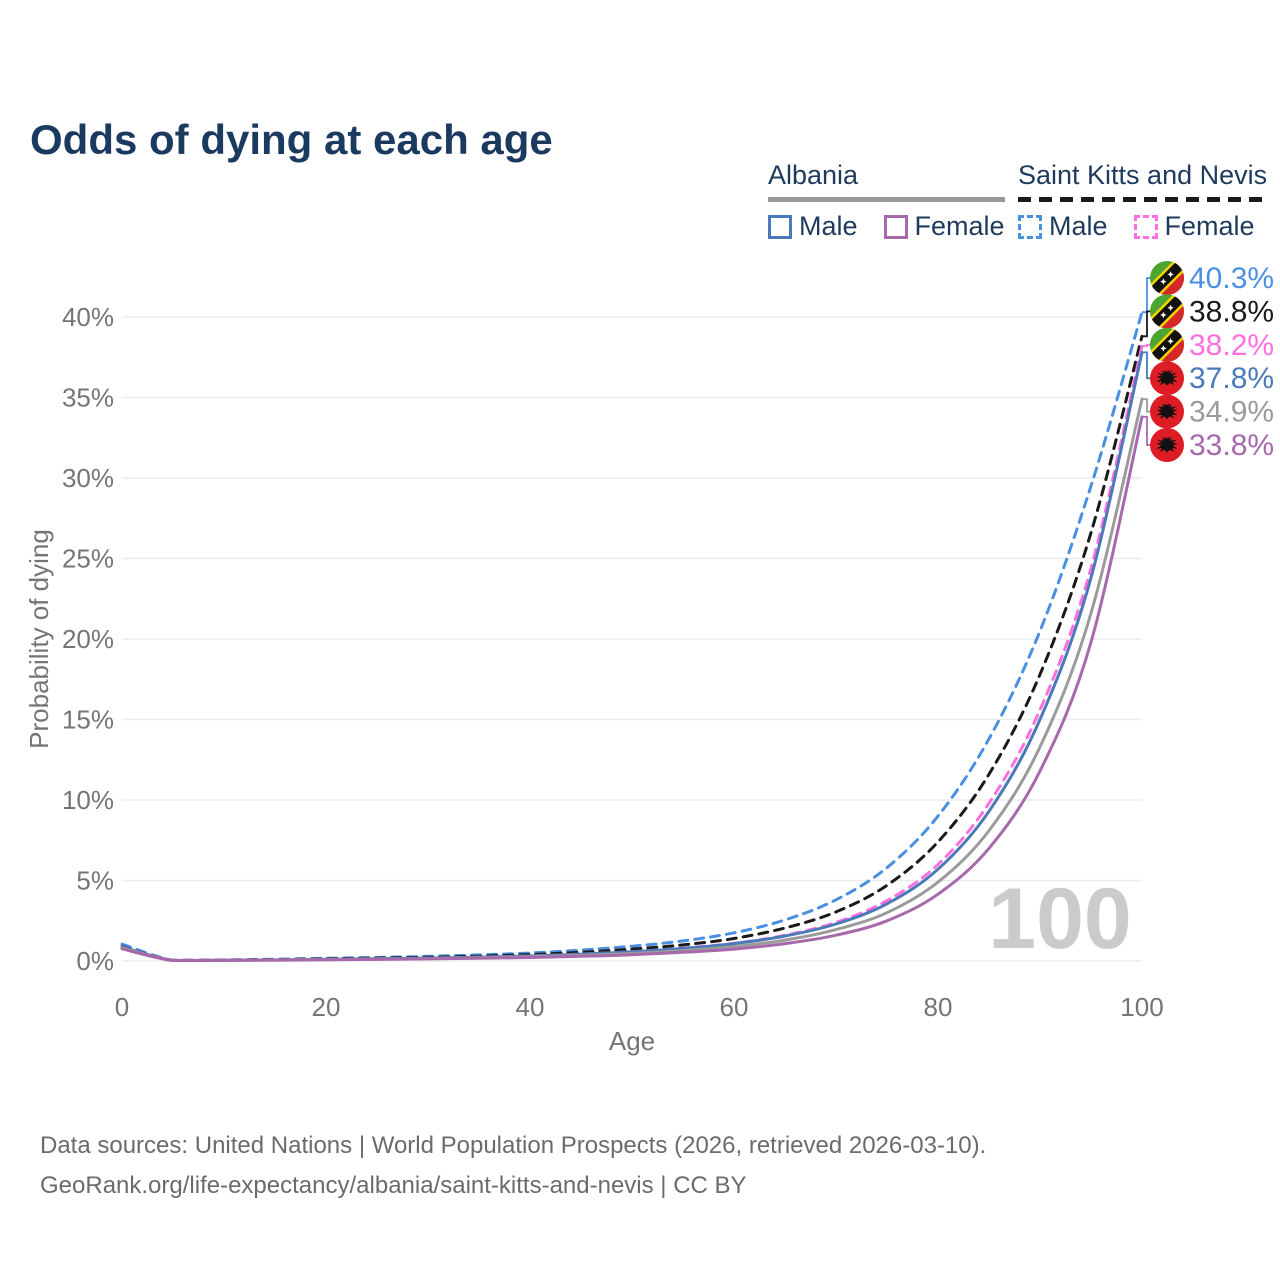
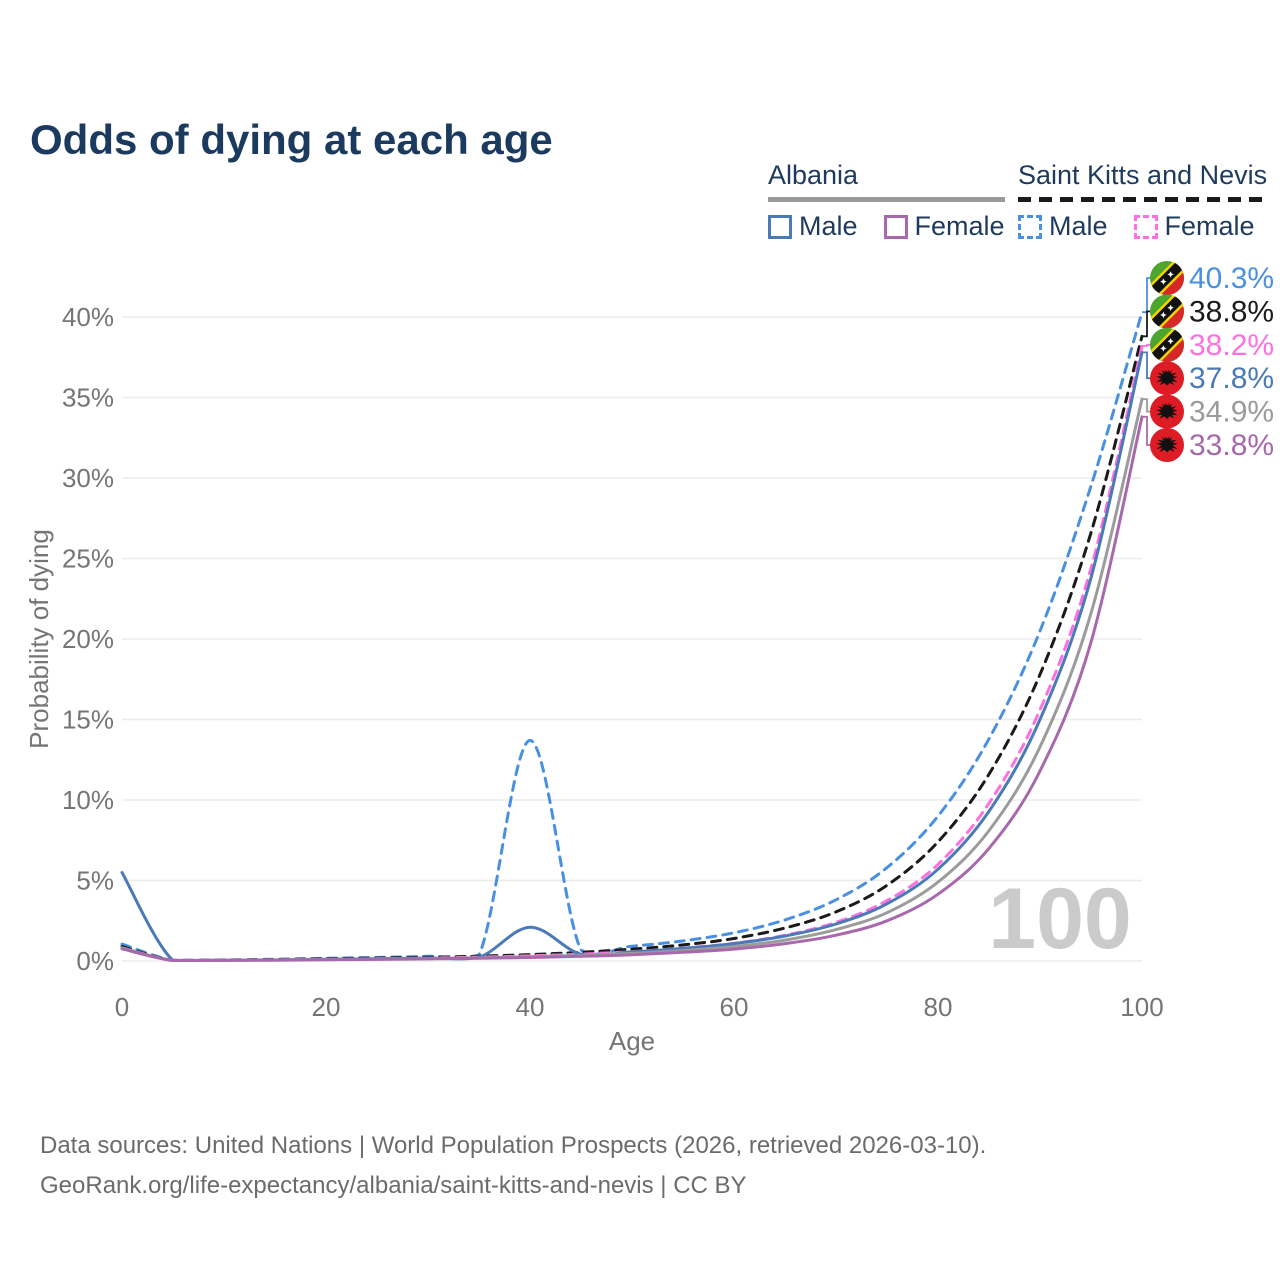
Albania Male/0: 0.9% -> 5.5%
Saint Kitts and Nevis Male/40: 0.5% -> 13.7%
Albania Male/40: 0.3% -> 2.1%
